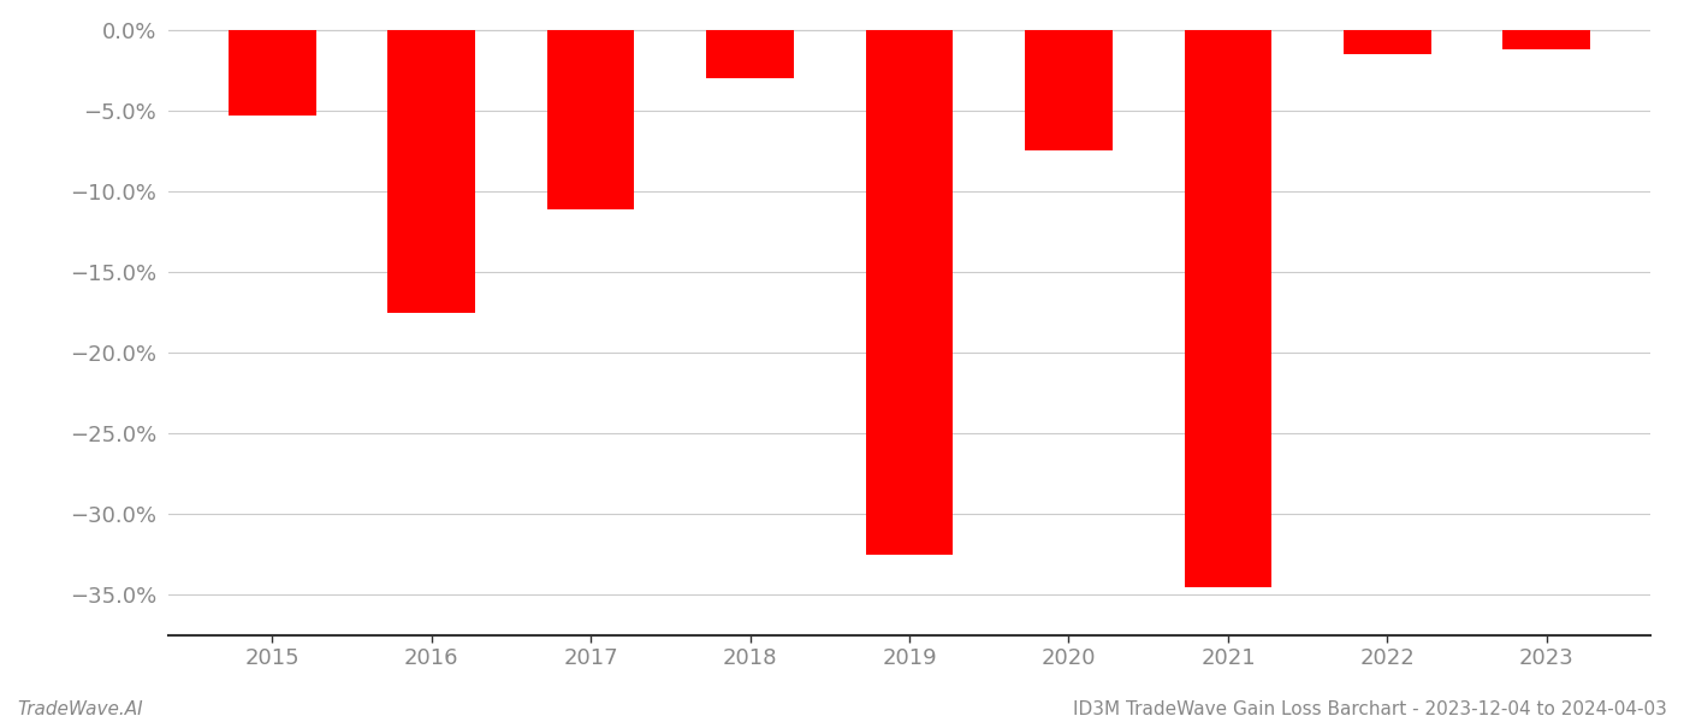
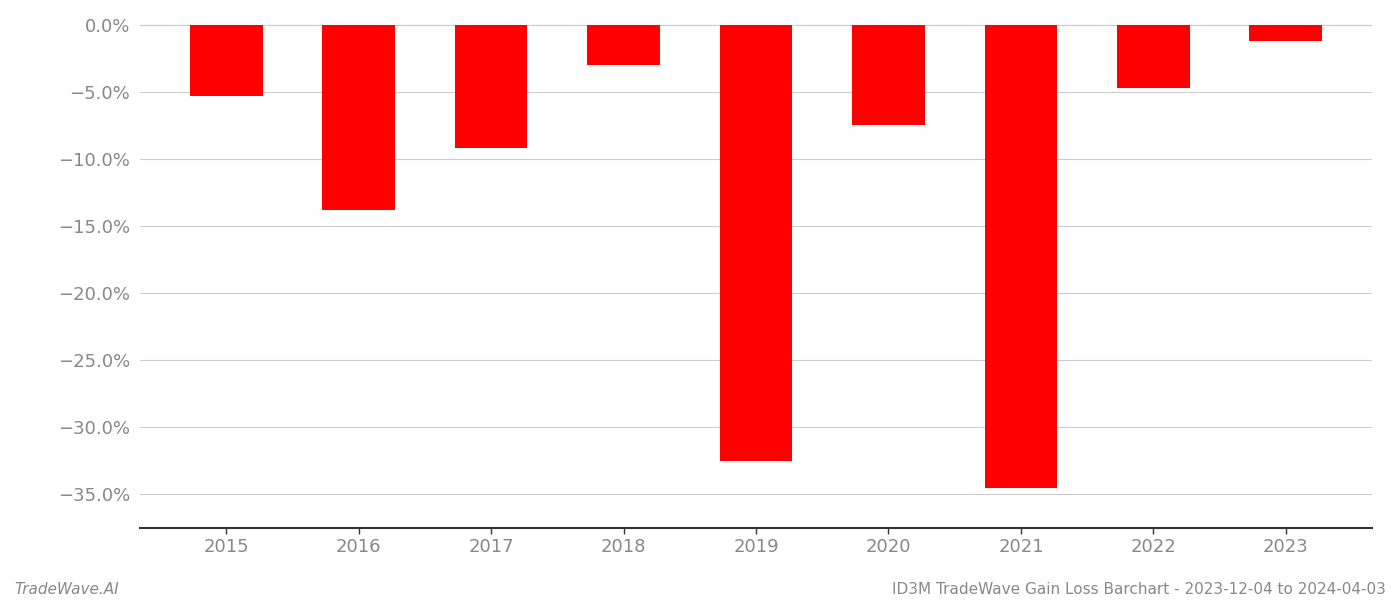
2016: -17.5% -> -13.8%
2017: -11.1% -> -9.2%
2022: -1.5% -> -4.7%
